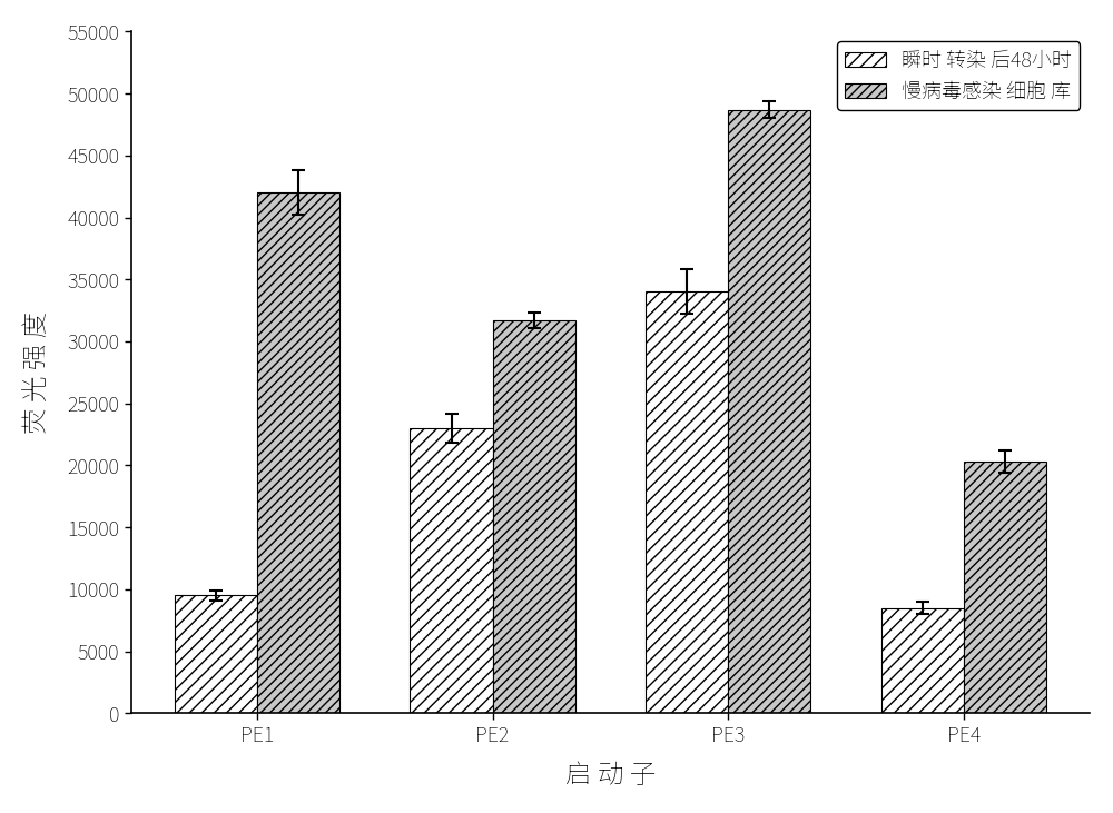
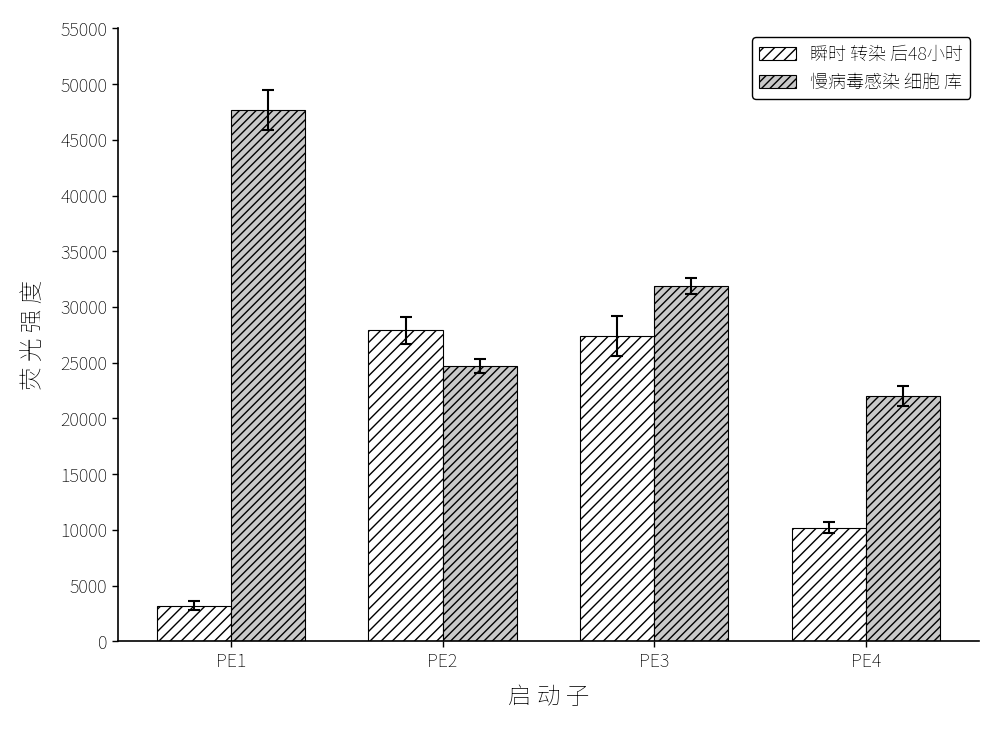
瞬时 转染 后48小时/PE1: 9500 -> 3200
慢病毒感染 细胞 库/PE1: 42000 -> 47700
瞬时 转染 后48小时/PE2: 23000 -> 27900
慢病毒感染 细胞 库/PE2: 31700 -> 24700
瞬时 转染 后48小时/PE3: 34000 -> 27400
慢病毒感染 细胞 库/PE3: 48700 -> 31900
瞬时 转染 后48小时/PE4: 8500 -> 10200
慢病毒感染 细胞 库/PE4: 20300 -> 22000
